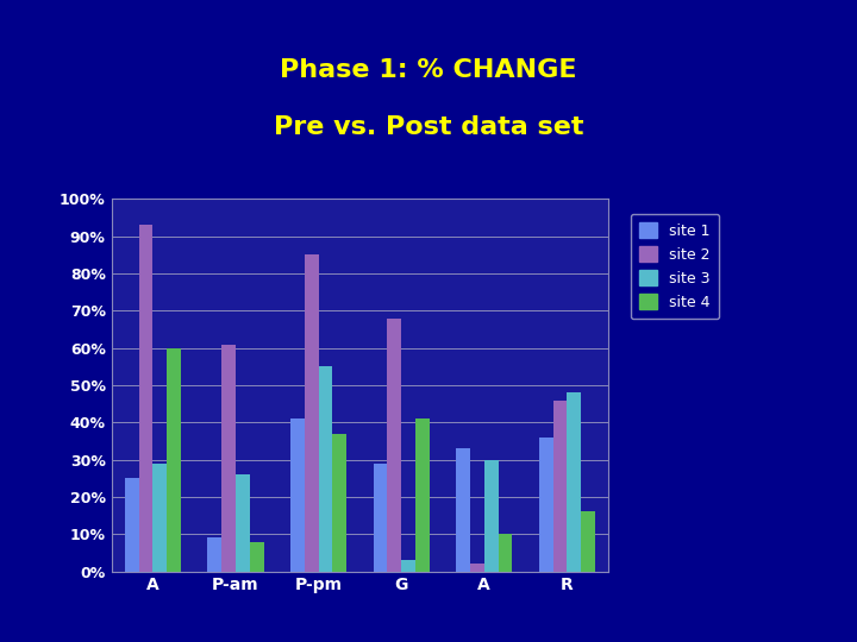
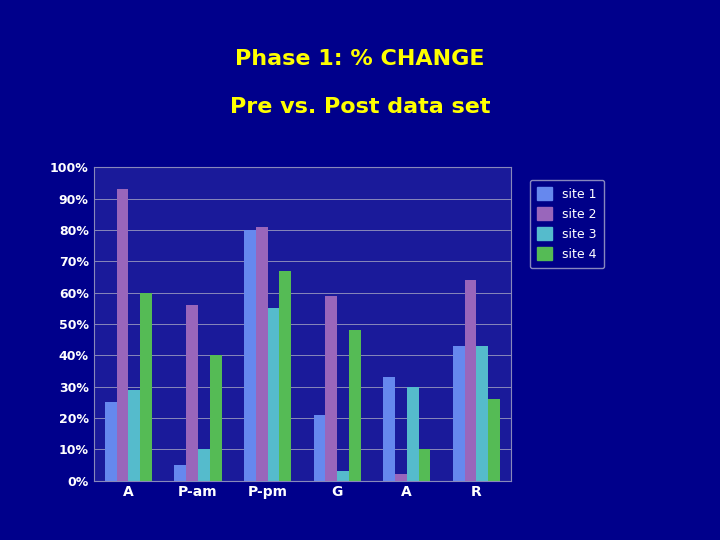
site 1/P-am: 9% -> 5%
site 2/P-am: 61% -> 56%
site 3/P-am: 26% -> 10%
site 4/P-am: 8% -> 40%
site 1/P-pm: 41% -> 80%
site 2/P-pm: 85% -> 81%
site 4/P-pm: 37% -> 67%
site 1/G: 29% -> 21%
site 2/G: 68% -> 59%
site 4/G: 41% -> 48%
site 1/R: 36% -> 43%
site 2/R: 46% -> 64%
site 3/R: 48% -> 43%
site 4/R: 16% -> 26%
